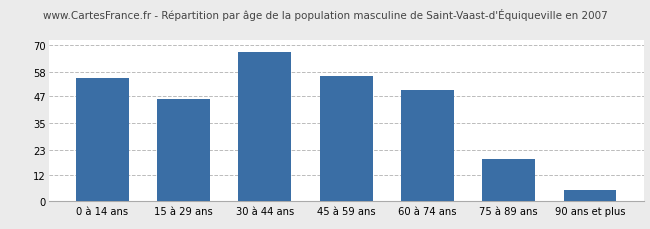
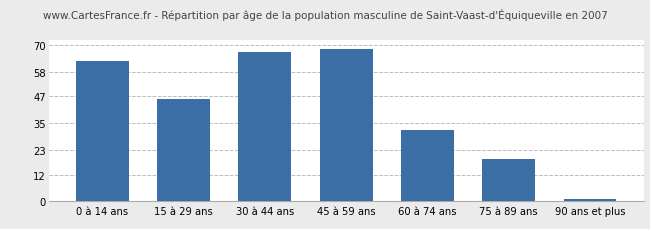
0 à 14 ans: 55 -> 63
45 à 59 ans: 56 -> 68
60 à 74 ans: 50 -> 32
90 ans et plus: 5 -> 1
